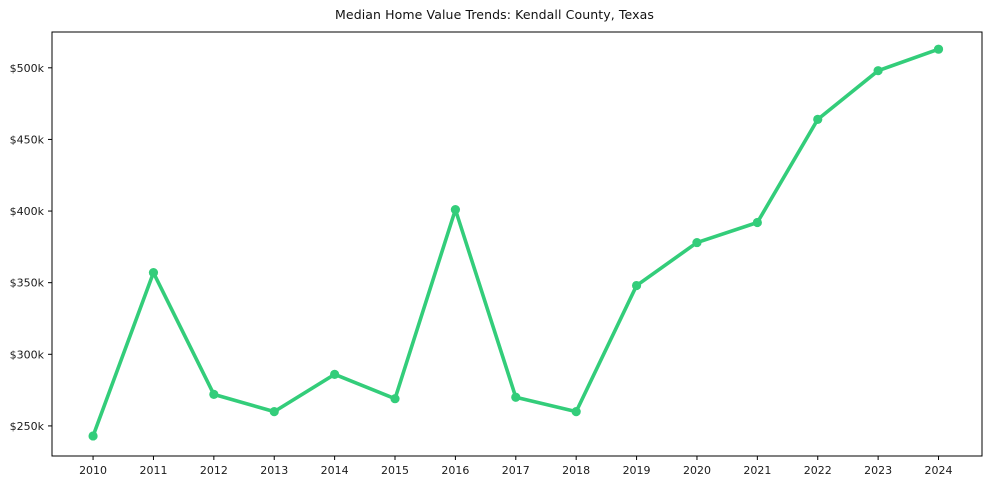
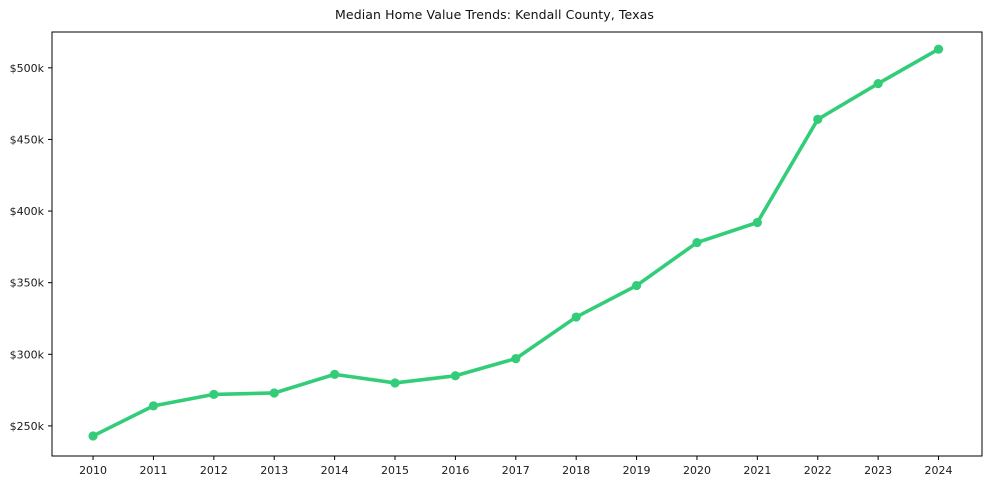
2011: $357k -> $264k
2013: $260k -> $273k
2015: $269k -> $280k
2016: $401k -> $285k
2017: $270k -> $297k
2018: $260k -> $326k
2023: $498k -> $489k
